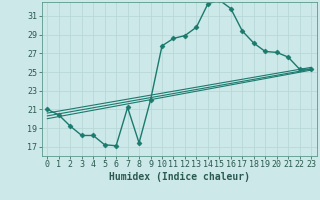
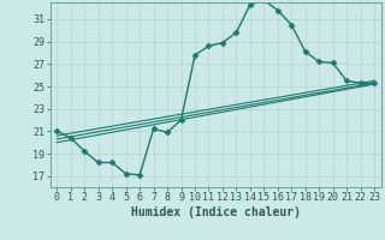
8: 17.4 -> 20.9
17: 29.4 -> 30.5
21: 26.6 -> 25.5
